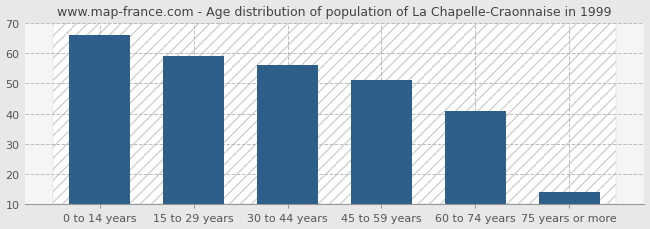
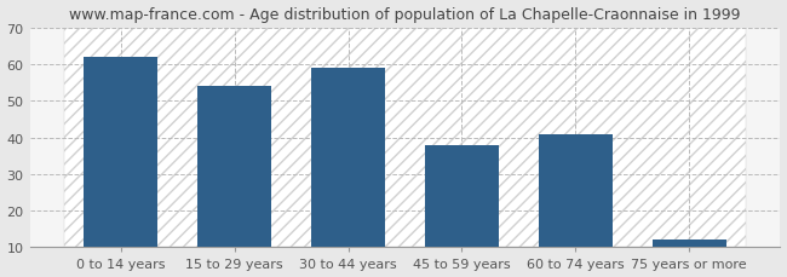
0 to 14 years: 66 -> 62
15 to 29 years: 59 -> 54
30 to 44 years: 56 -> 59
45 to 59 years: 51 -> 38
75 years or more: 14 -> 12
